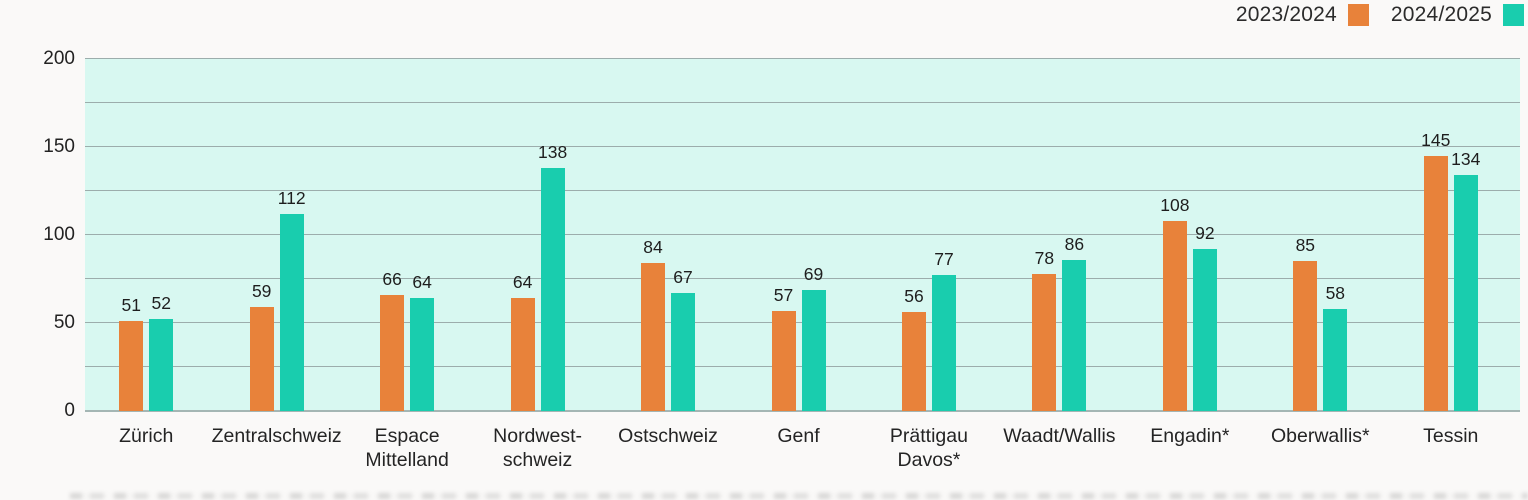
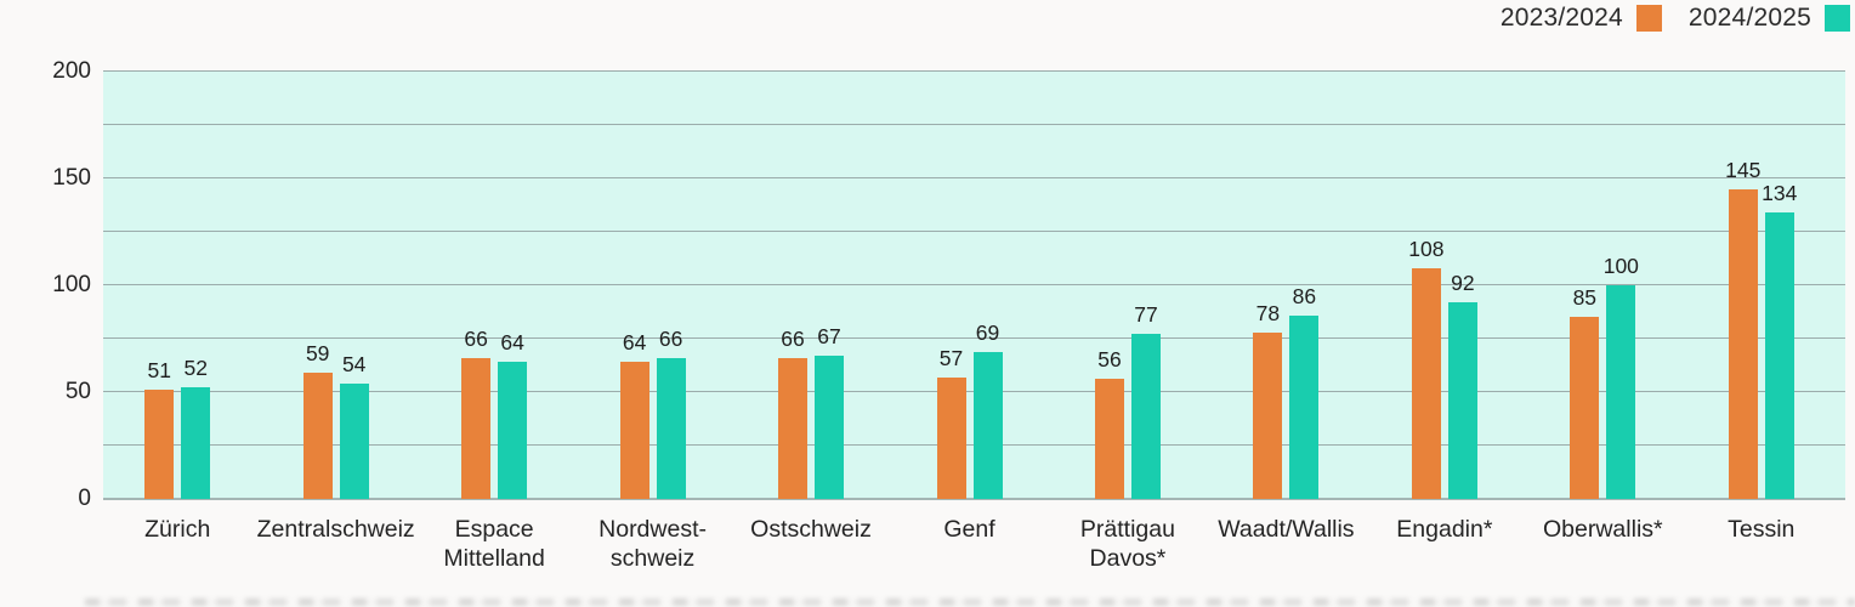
2024/2025/Zentralschweiz: 112 -> 54
2024/2025/Nordwest- schweiz: 138 -> 66
2023/2024/Ostschweiz: 84 -> 66
2024/2025/Oberwallis*: 58 -> 100
